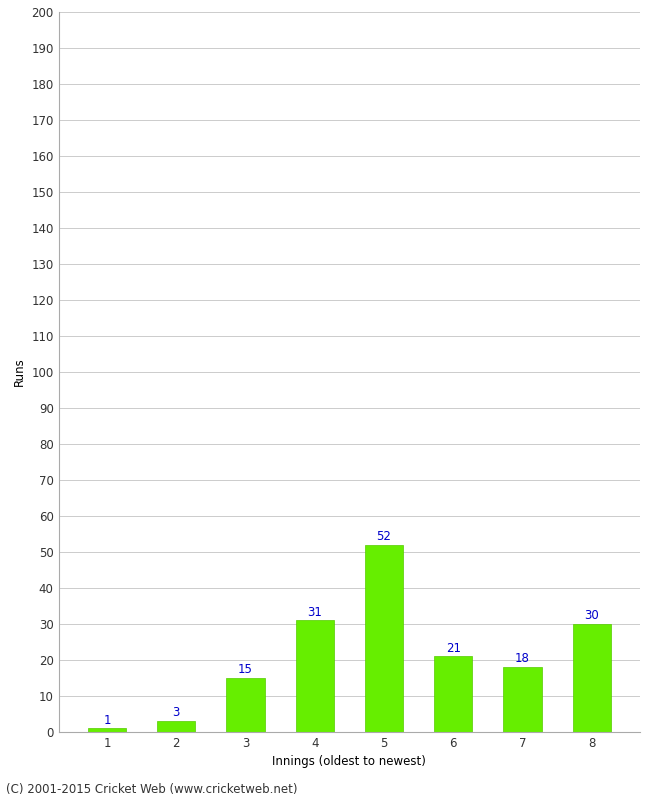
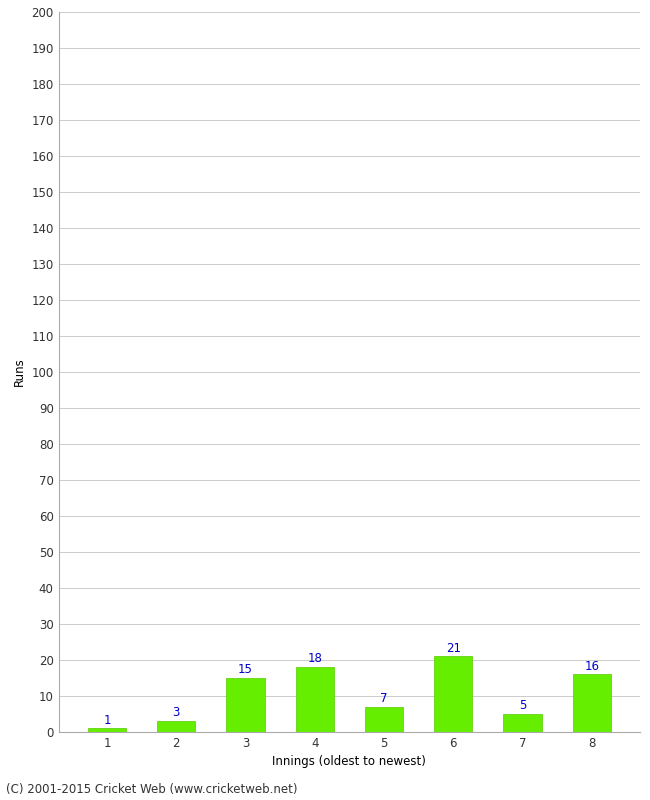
4: 31 -> 18
5: 52 -> 7
7: 18 -> 5
8: 30 -> 16
